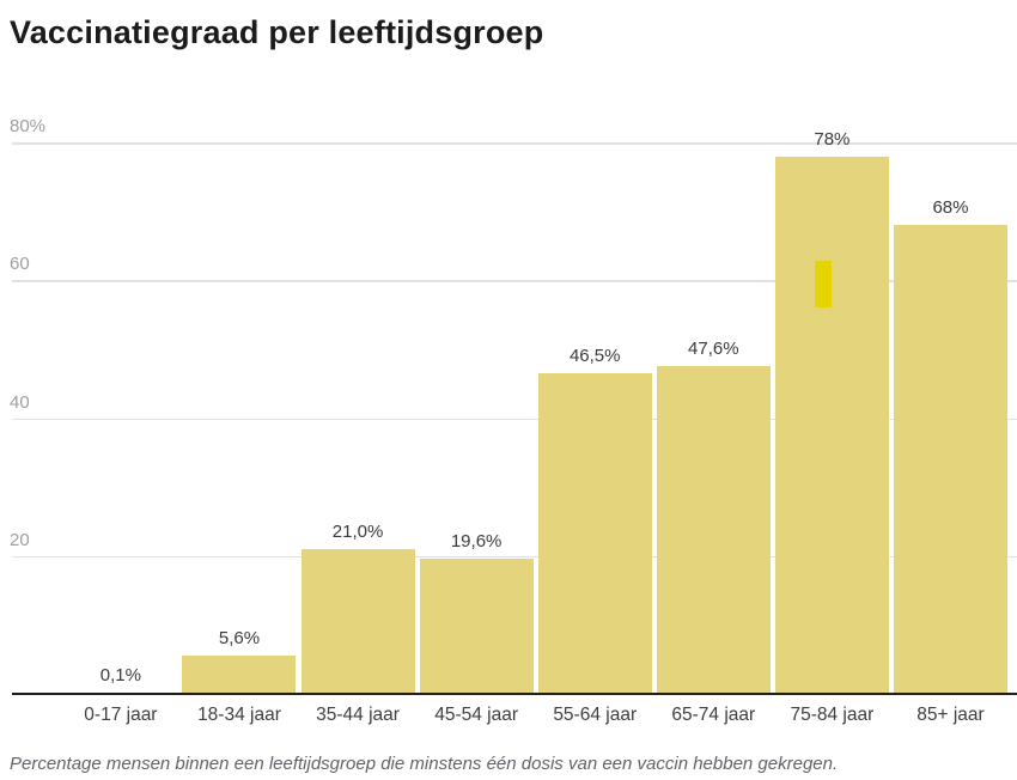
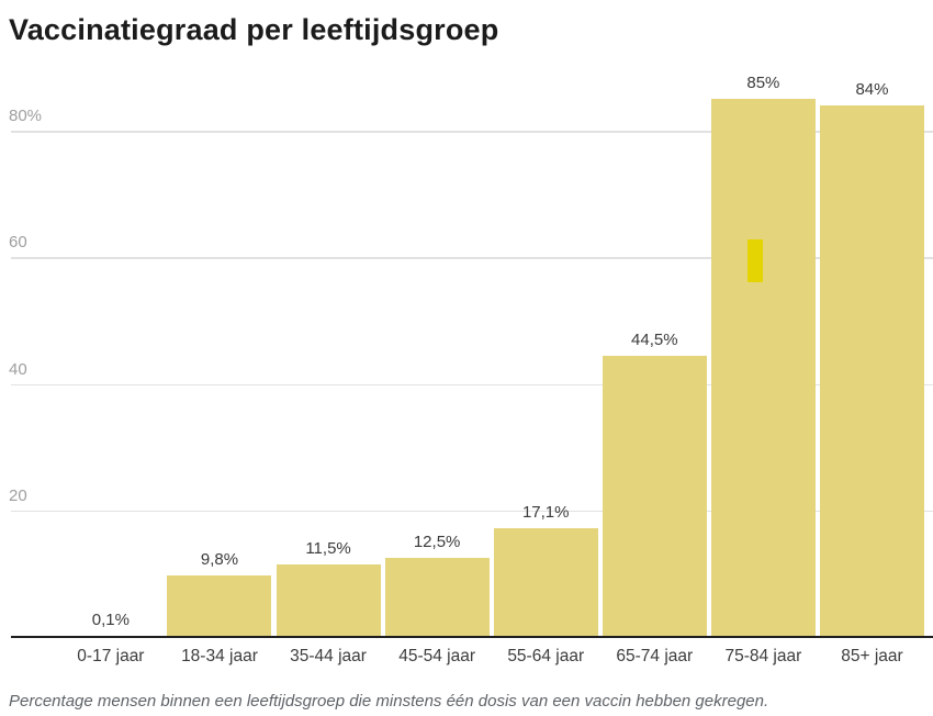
18-34 jaar: 5,6% -> 9,8%
35-44 jaar: 21,0% -> 11,5%
45-54 jaar: 19,6% -> 12,5%
55-64 jaar: 46,5% -> 17,1%
65-74 jaar: 47,6% -> 44,5%
75-84 jaar: 78% -> 85%
85+ jaar: 68% -> 84%
